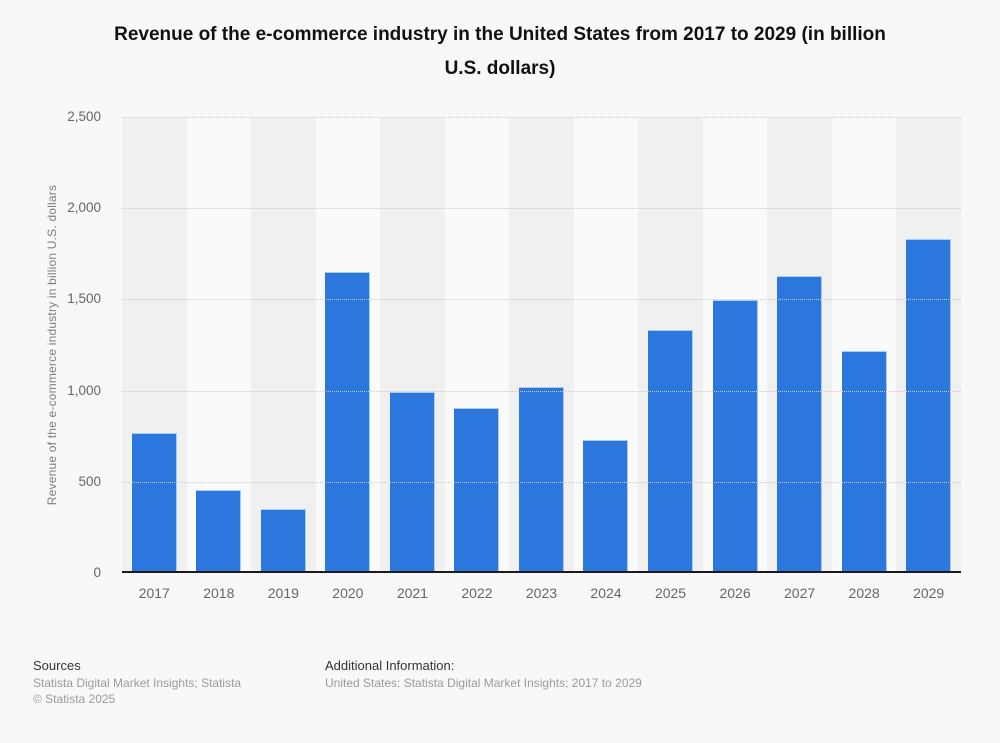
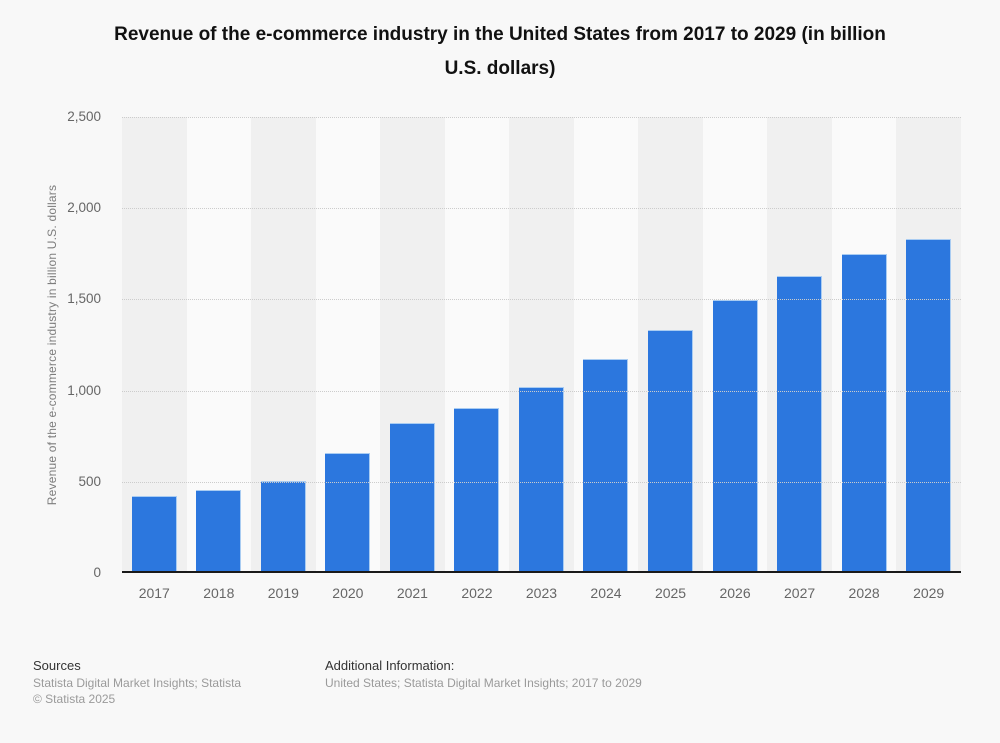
2017: 770 -> 420
2019: 350 -> 500
2020: 1650 -> 660
2021: 990 -> 820
2024: 730 -> 1180
2028: 1220 -> 1750
